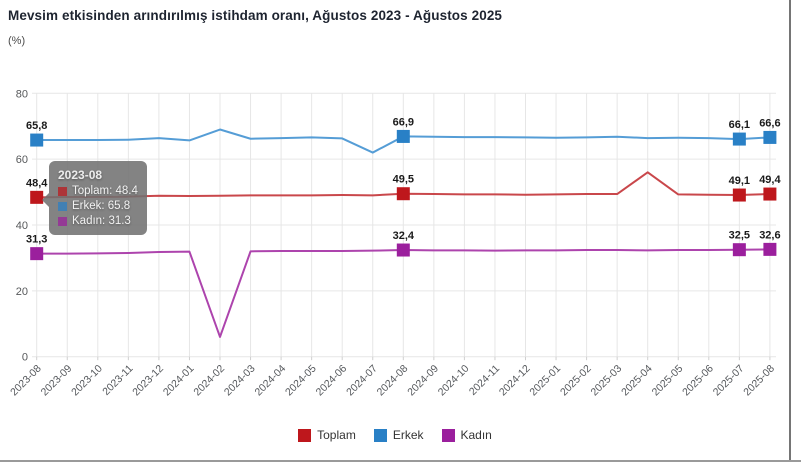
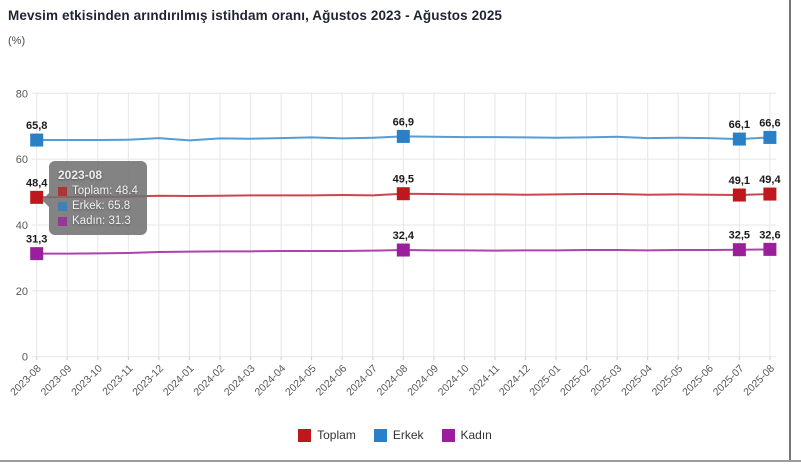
Erkek/2024-02: 69 -> 66
Kadın/2024-02: 6 -> 32
Erkek/2024-07: 62 -> 66
Toplam/2025-04: 56 -> 49
